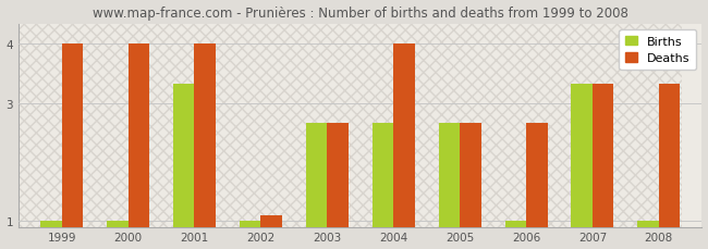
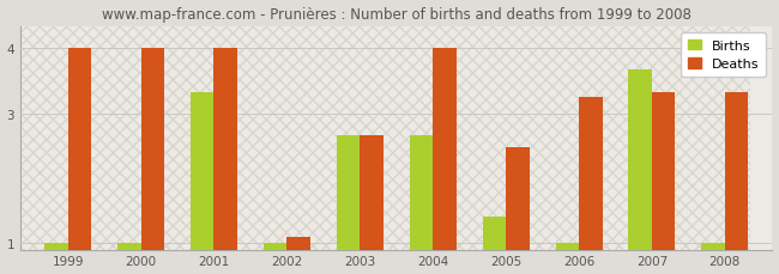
Births/2005: 2.67 -> 1.40
Deaths/2005: 2.67 -> 2.48
Deaths/2006: 2.67 -> 3.26
Births/2007: 3.33 -> 3.68
